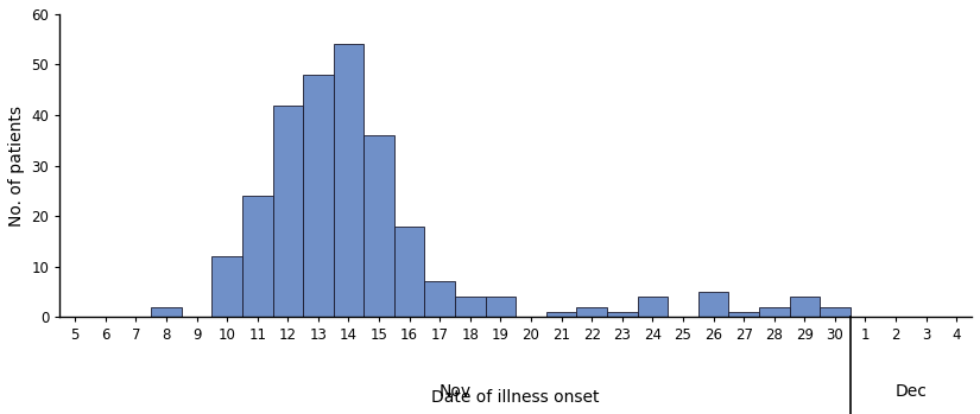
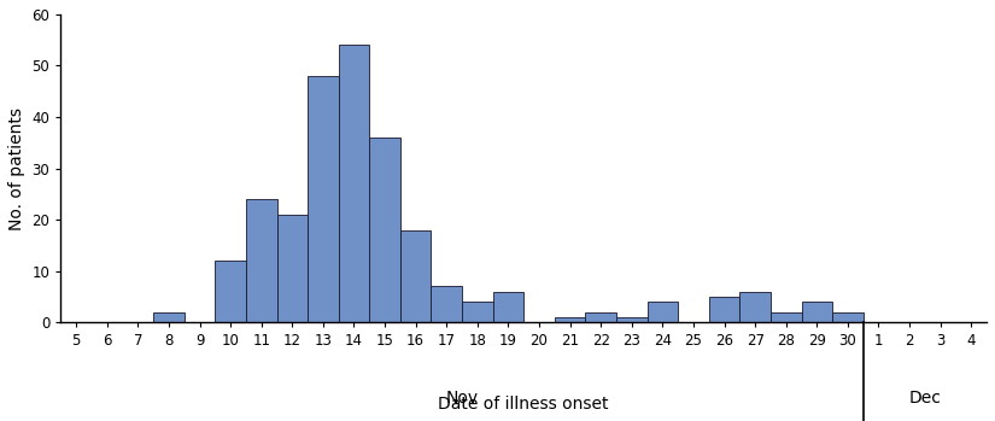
12: 42 -> 21
19: 4 -> 6
27: 1 -> 6
